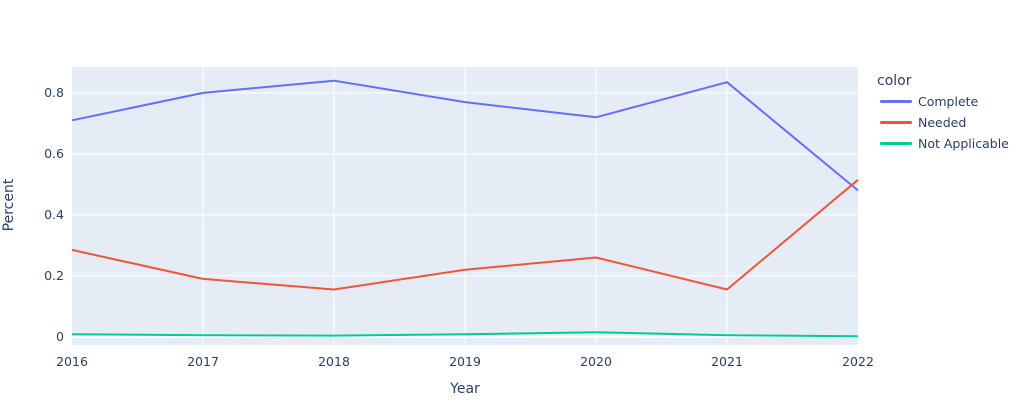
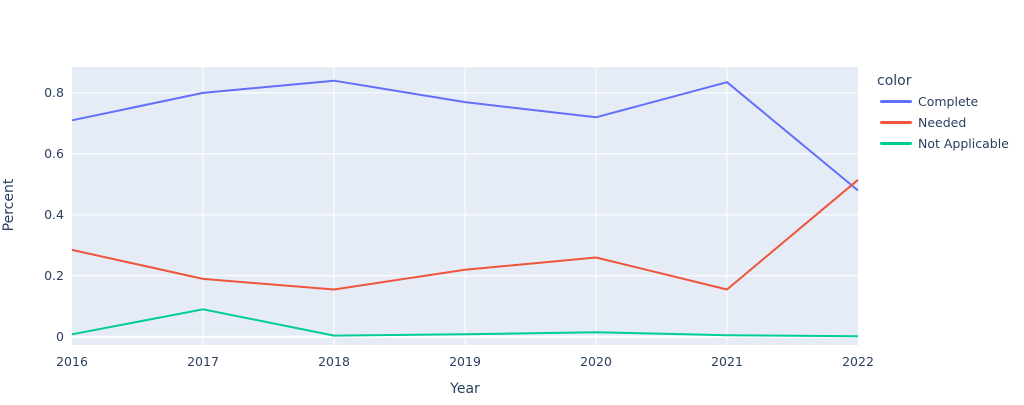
Not Applicable/2017: 0.01 -> 0.09
